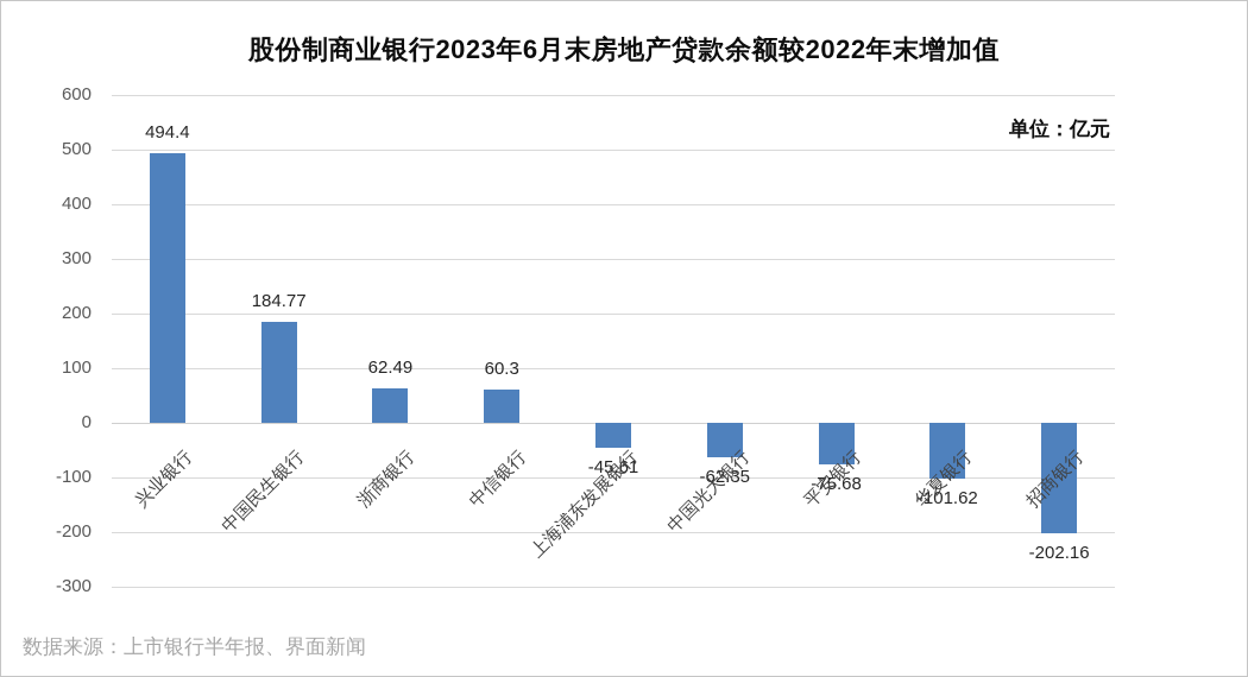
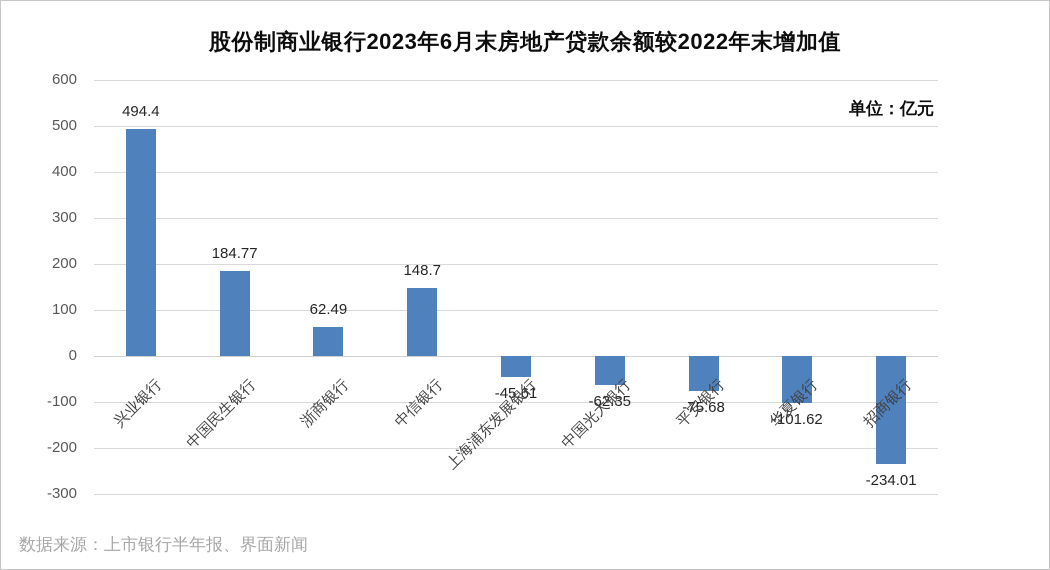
中信银行: 60.3 -> 148.7
招商银行: -202.16 -> -234.01
